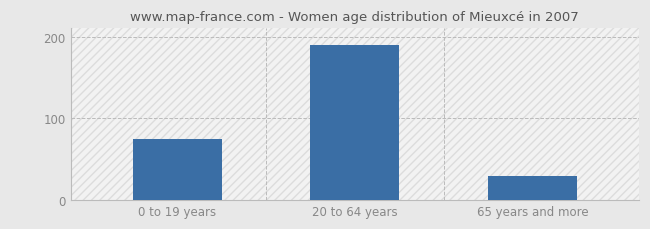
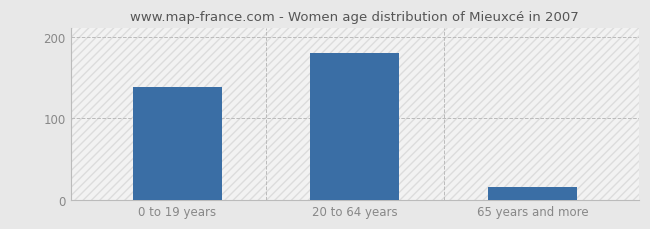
0 to 19 years: 75 -> 138
20 to 64 years: 190 -> 180
65 years and more: 30 -> 16
